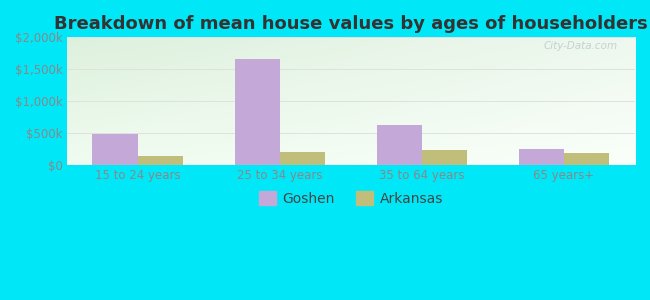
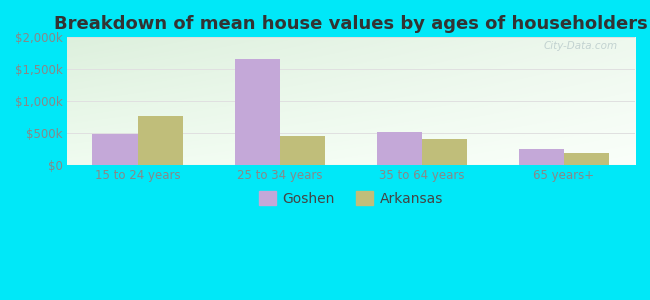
Arkansas/15 to 24 years: $140k -> $760k
Arkansas/25 to 34 years: $200k -> $460k
Goshen/35 to 64 years: $620k -> $520k
Arkansas/35 to 64 years: $230k -> $400k
